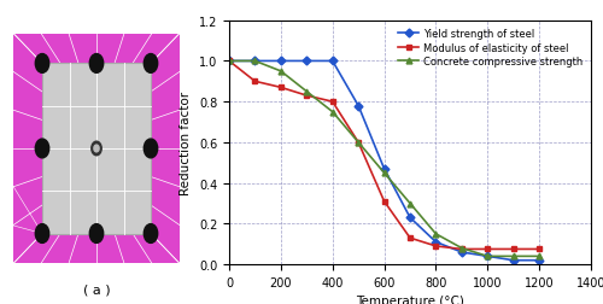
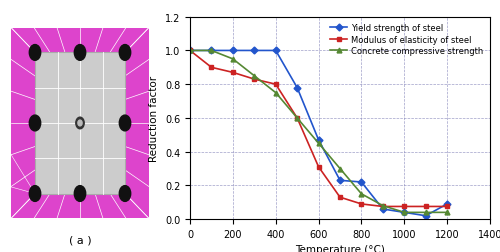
Yield strength of steel/800: 0.11 -> 0.22
Yield strength of steel/1200: 0.02 -> 0.09
